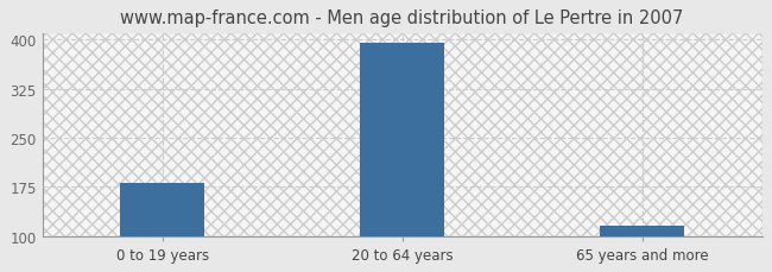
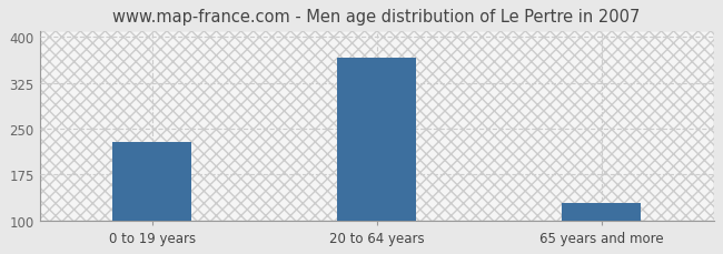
0 to 19 years: 181 -> 228
20 to 64 years: 395 -> 366
65 years and more: 115 -> 128
